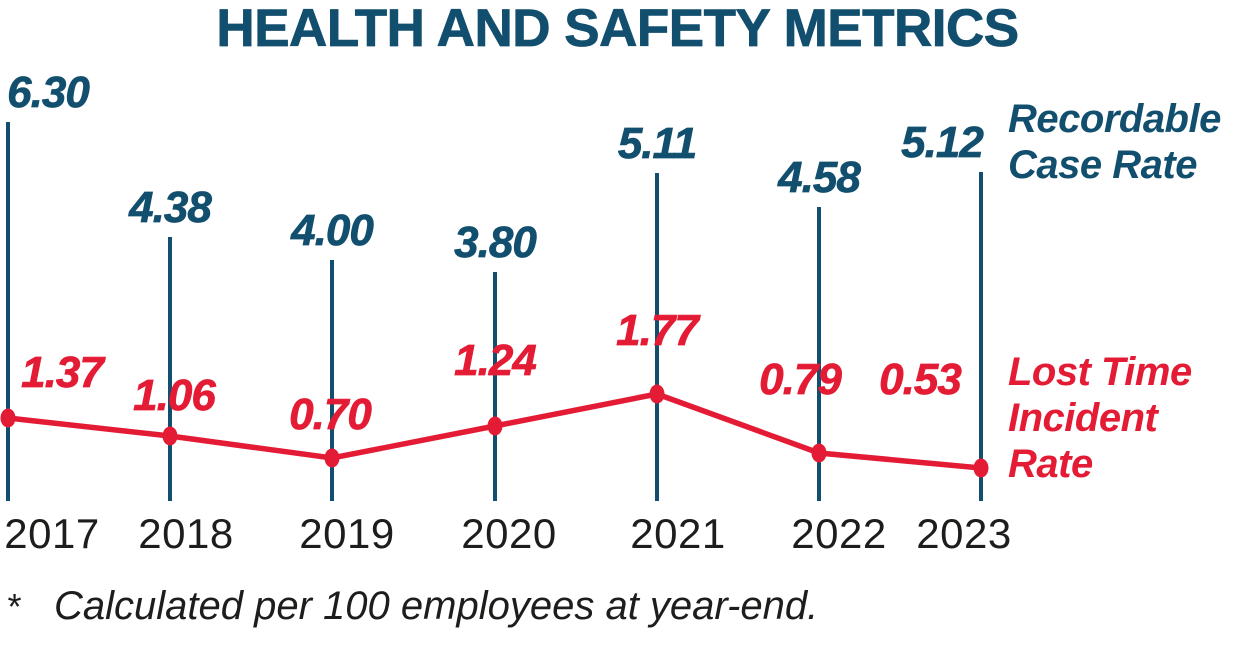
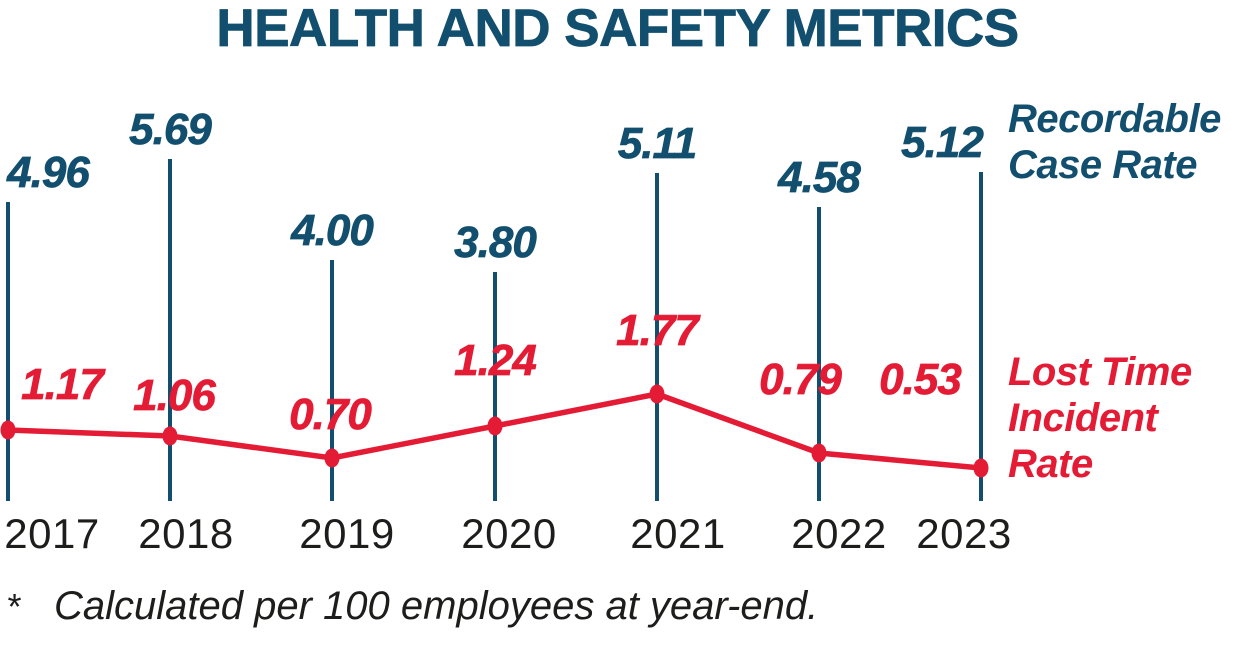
Recordable Case Rate/2017: 6.30 -> 4.96
Lost Time Incident Rate/2017: 1.37 -> 1.17
Recordable Case Rate/2018: 4.38 -> 5.69
